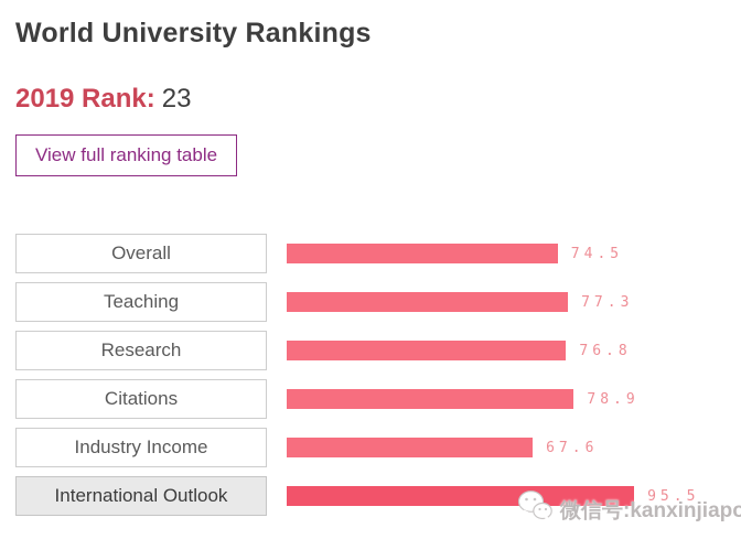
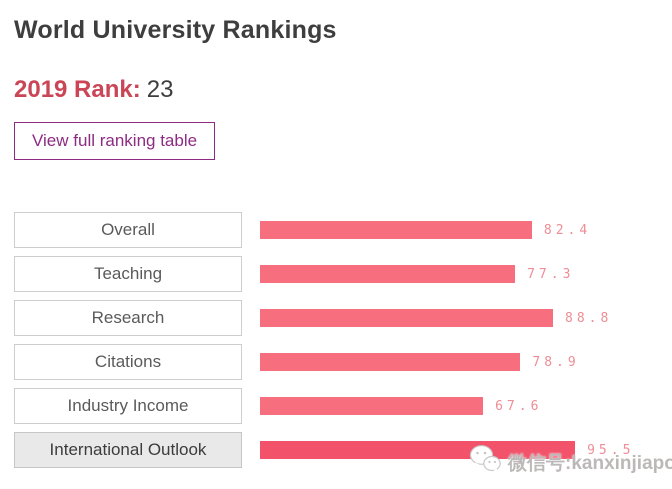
Overall: 74.5 -> 82.4
Research: 76.8 -> 88.8
